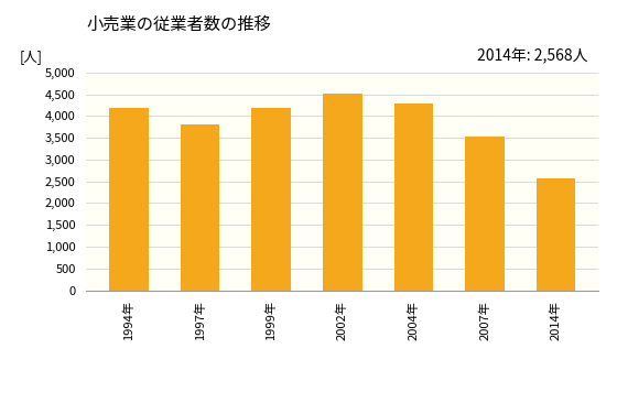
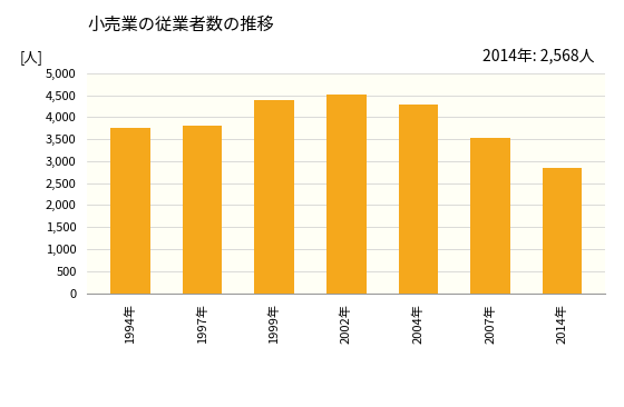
1994年: 4,200 -> 3,750
1999年: 4,180 -> 4,400
2014年: 2,570 -> 2,850
